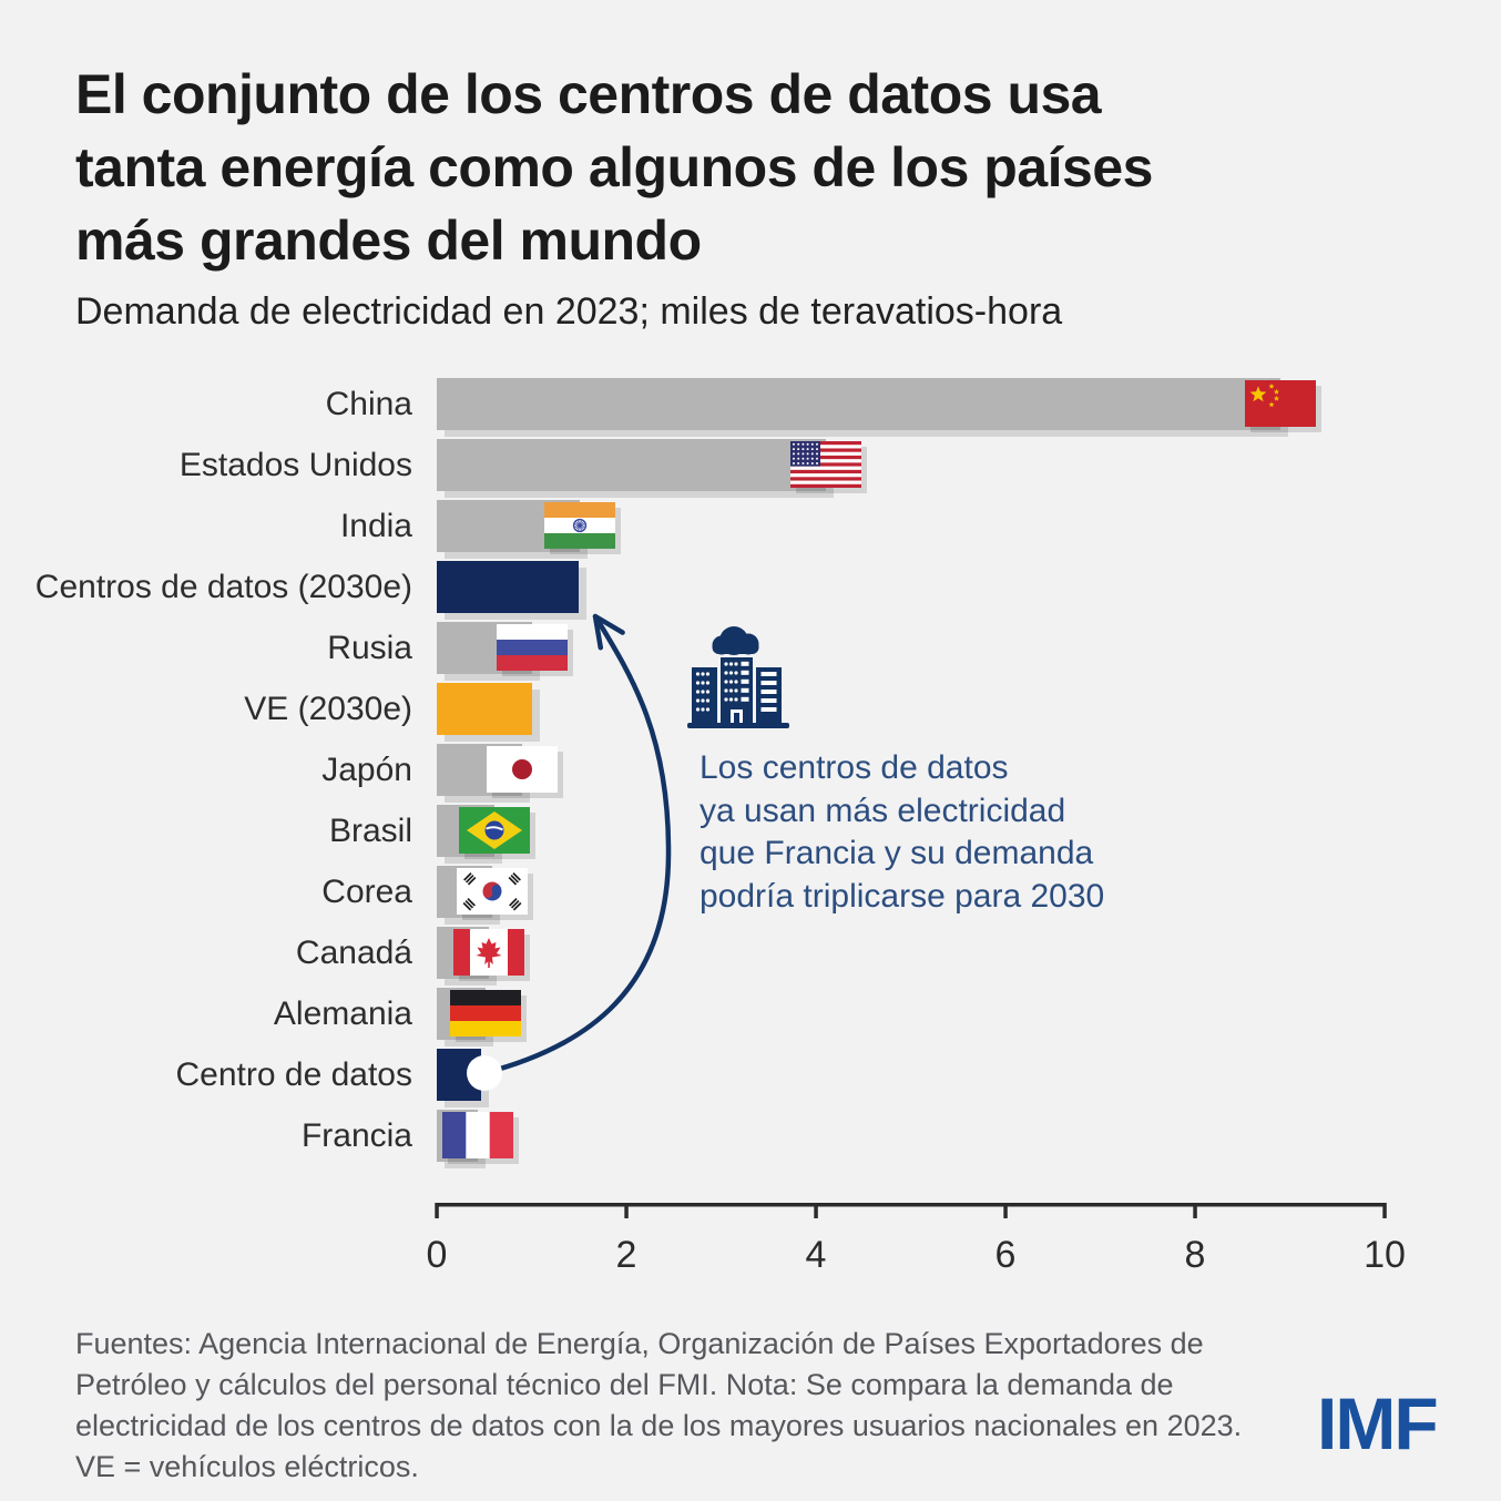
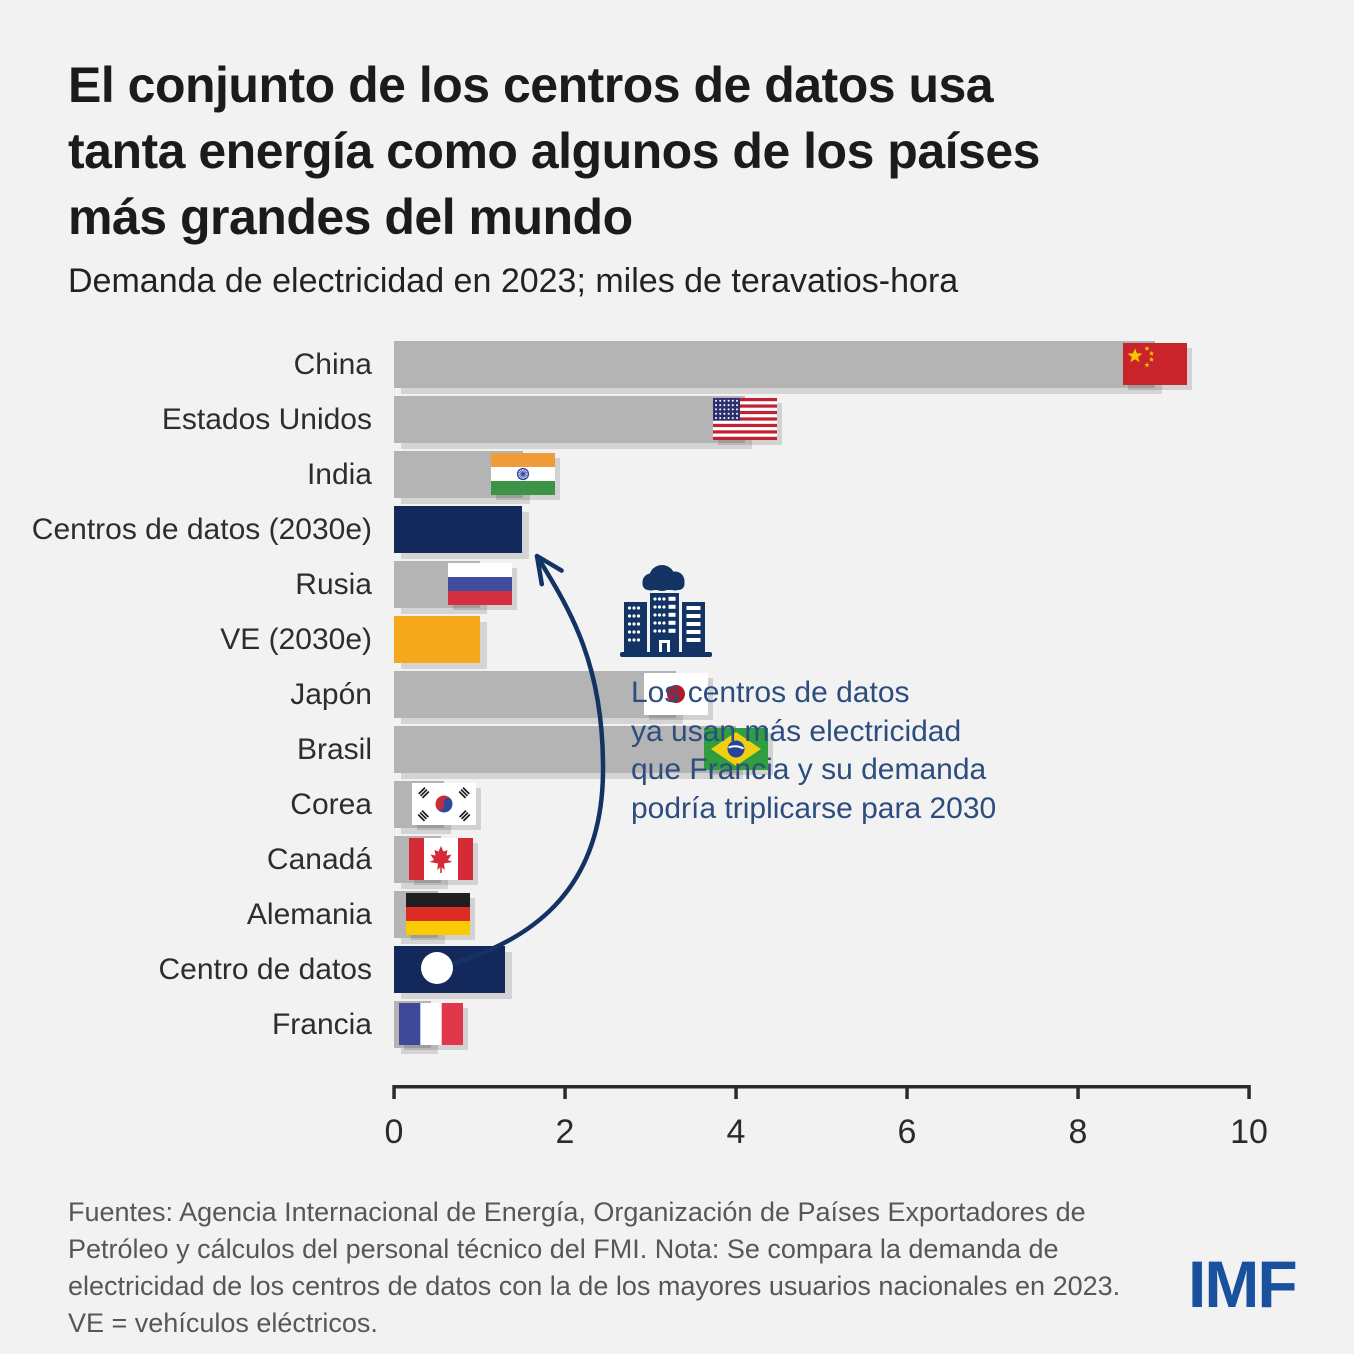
Japón: 0.9 -> 3.3
Brasil: 0.6 -> 4.0
Centro de datos: 0.5 -> 1.3
